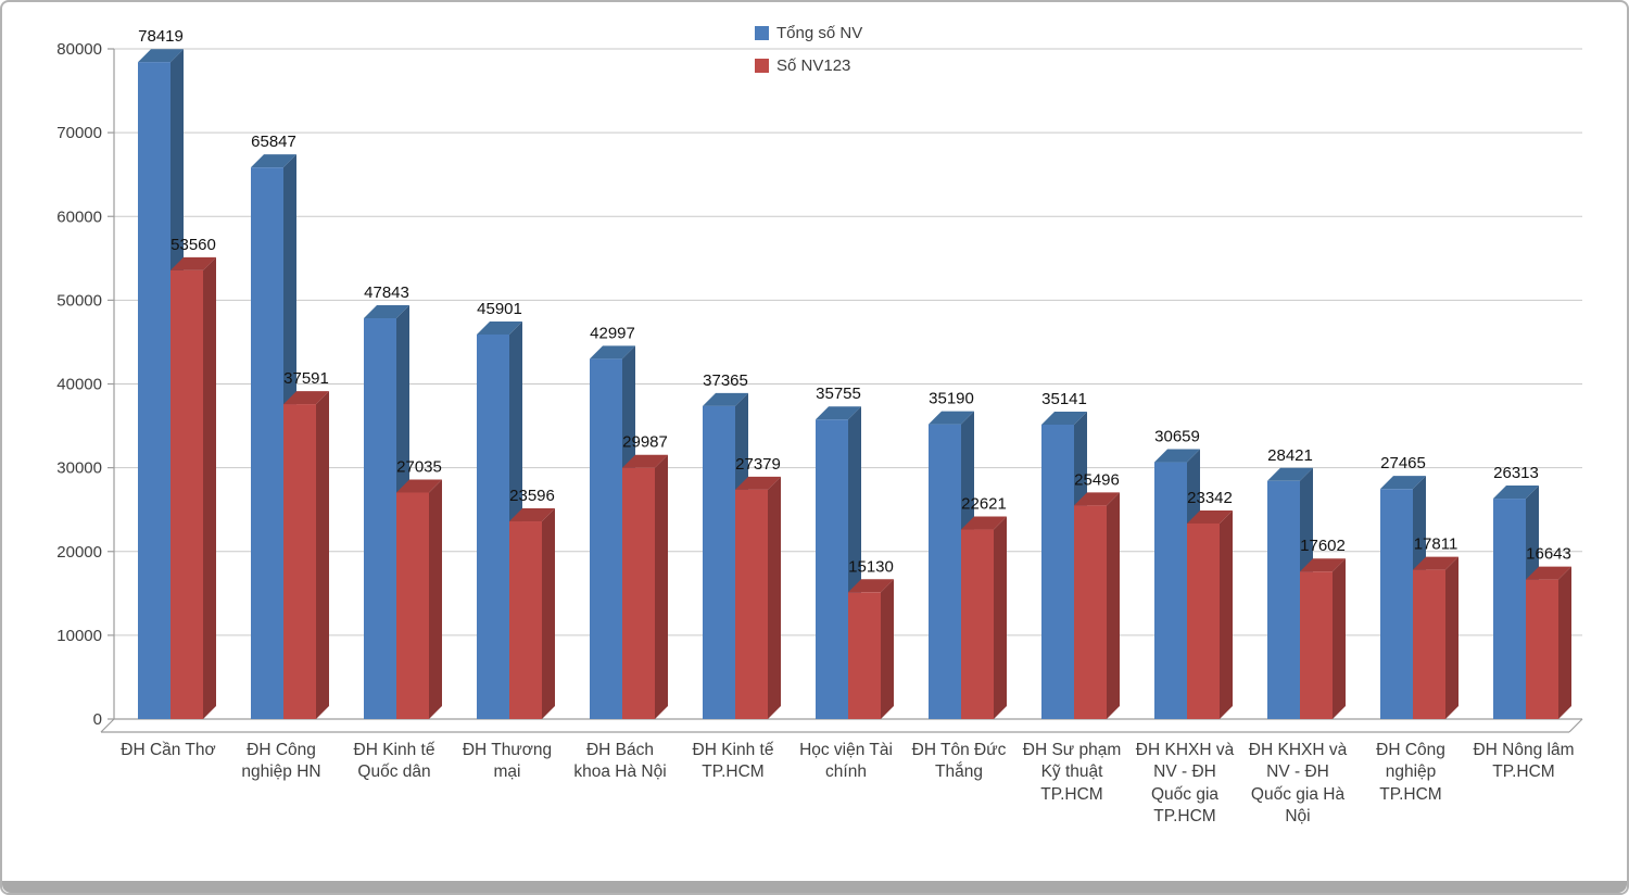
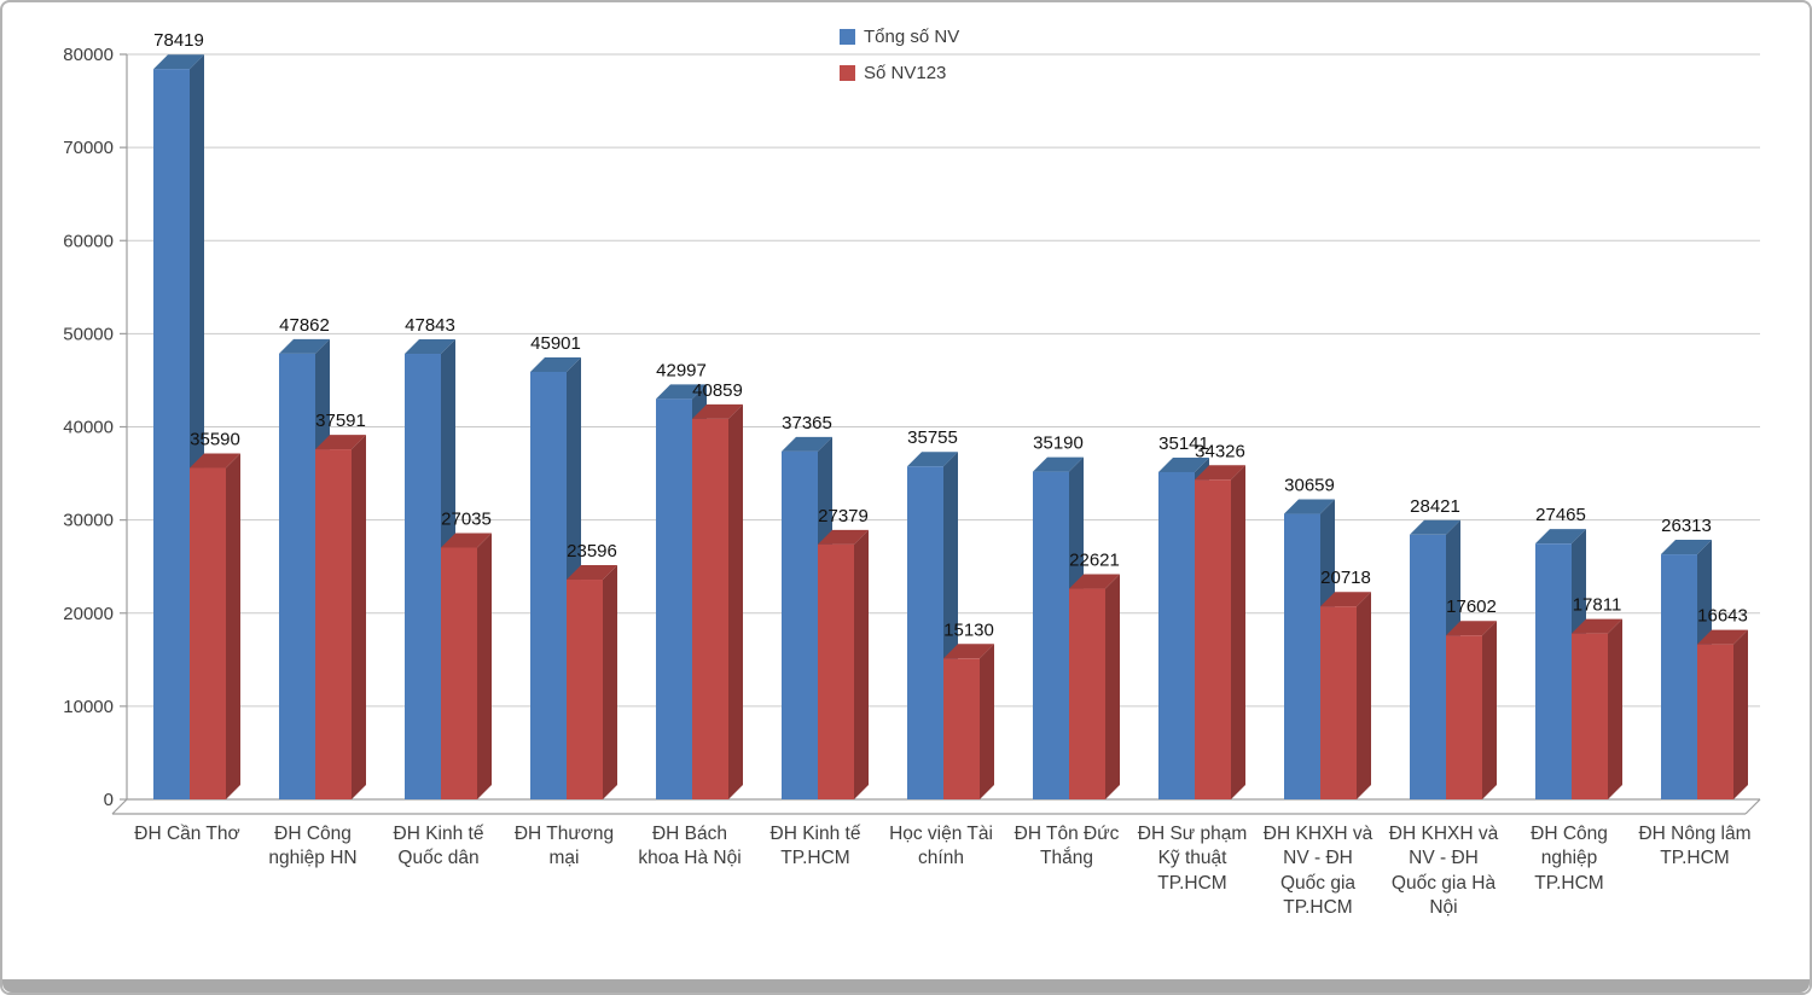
Số NV123/ĐH Cần Thơ: 53560 -> 35590
Tổng số NV/ĐH Công nghiệp HN: 65847 -> 47862
Số NV123/ĐH Bách khoa Hà Nội: 29987 -> 40859
Số NV123/ĐH Sư phạm Kỹ thuật TP.HCM: 25496 -> 34326
Số NV123/ĐH KHXH và NV - ĐH Quốc gia TP.HCM: 23342 -> 20718
